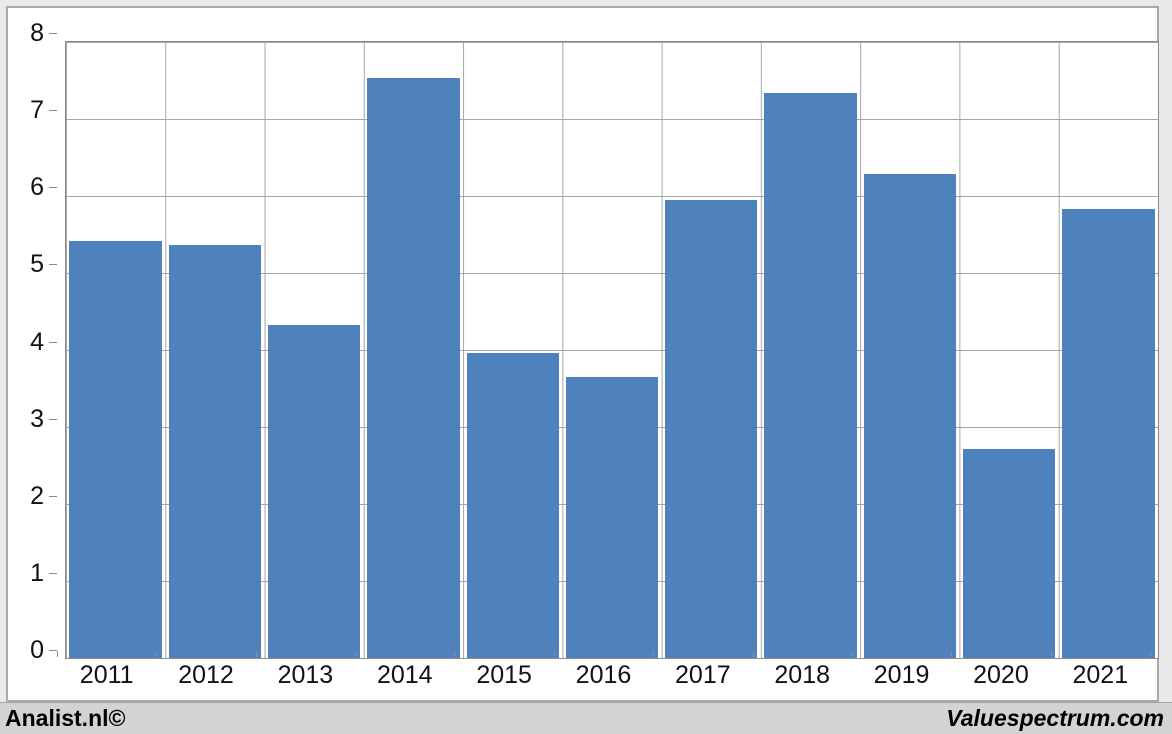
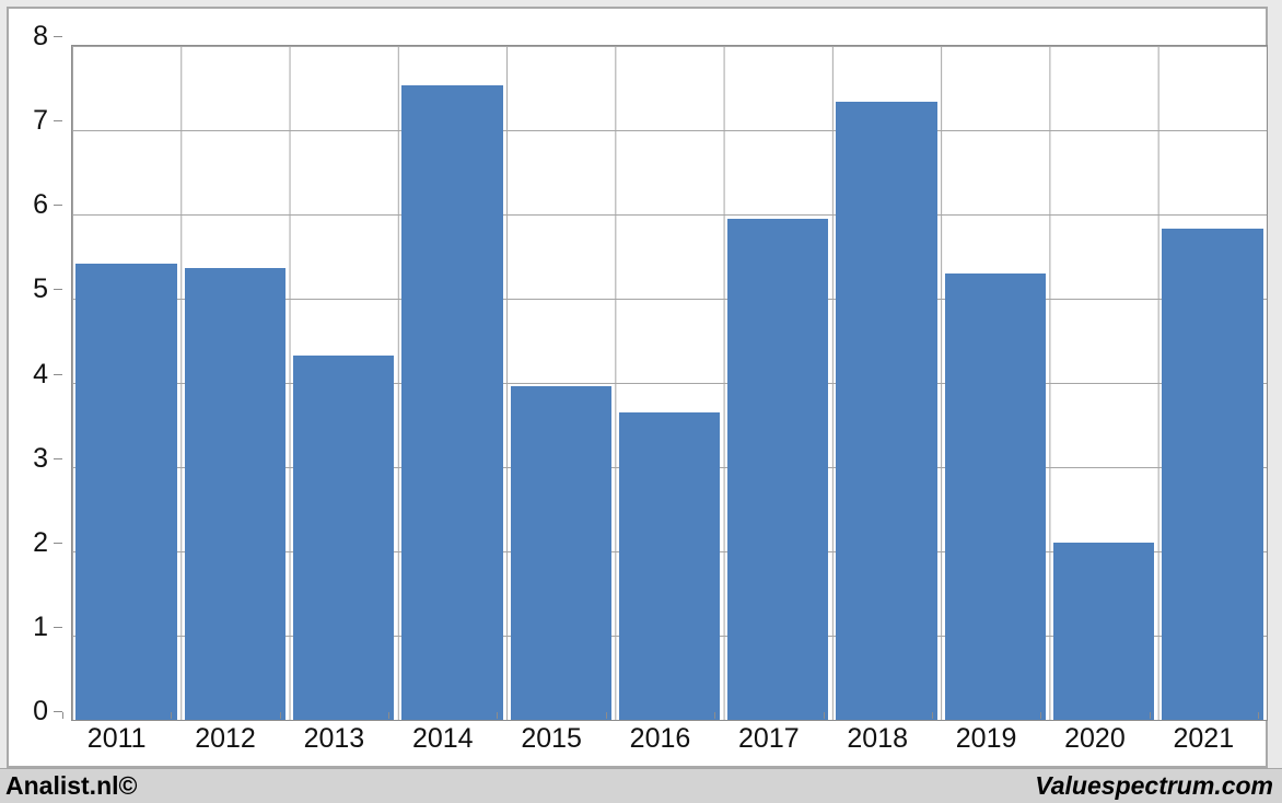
2019: 6.3 -> 5.3
2020: 2.7 -> 2.1
